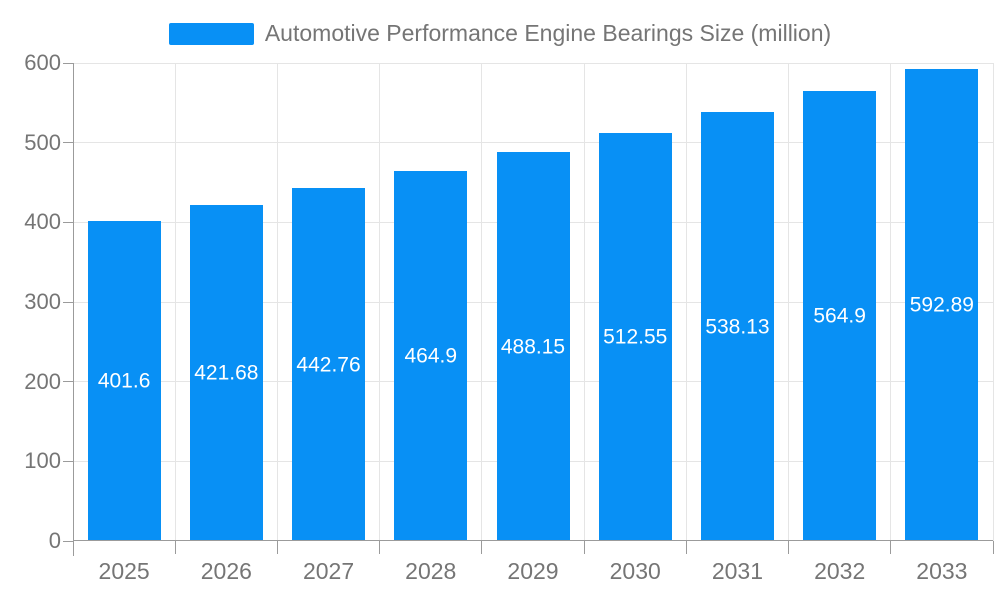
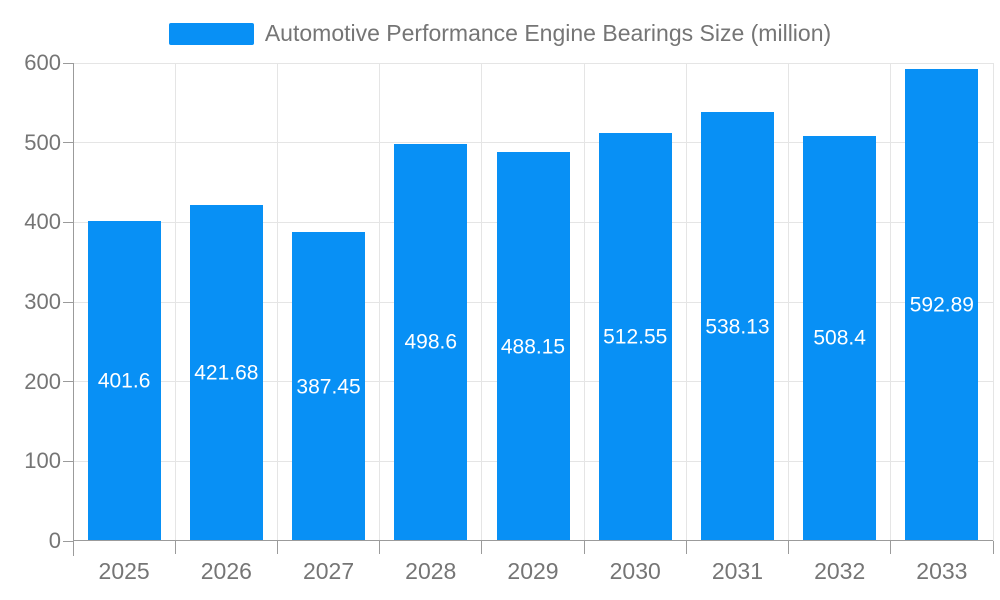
2027: 442.76 -> 387.45
2028: 464.9 -> 498.6
2032: 564.9 -> 508.4
